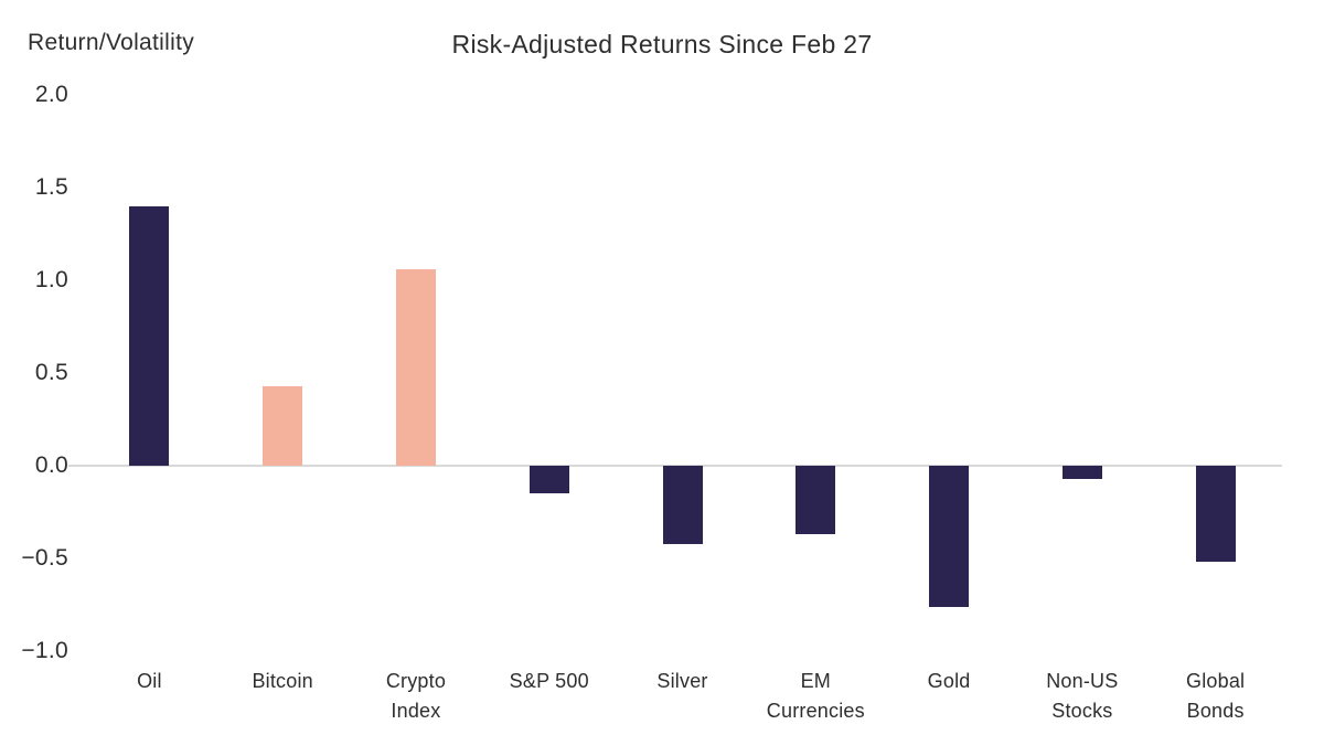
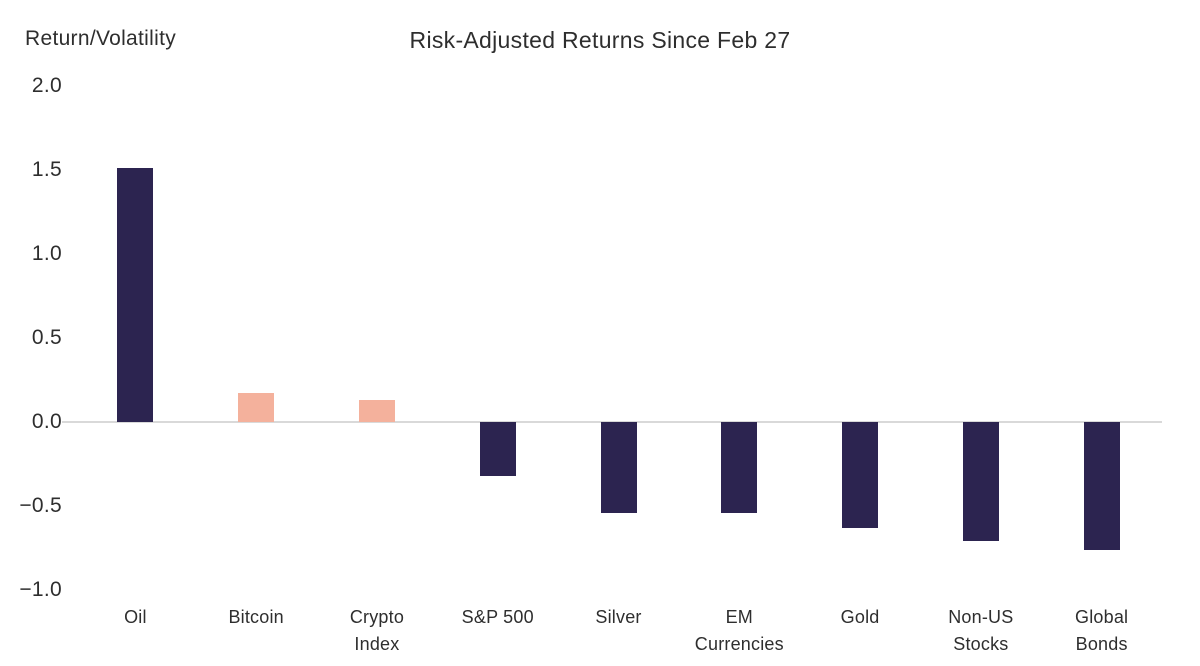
Oil: 1.40 -> 1.51
Bitcoin: 0.43 -> 0.17
Crypto Index: 1.06 -> 0.13
S&P 500: -0.15 -> -0.32
Silver: -0.42 -> -0.54
EM Currencies: -0.37 -> -0.54
Gold: -0.76 -> -0.63
Non-US Stocks: -0.07 -> -0.71
Global Bonds: -0.52 -> -0.76
